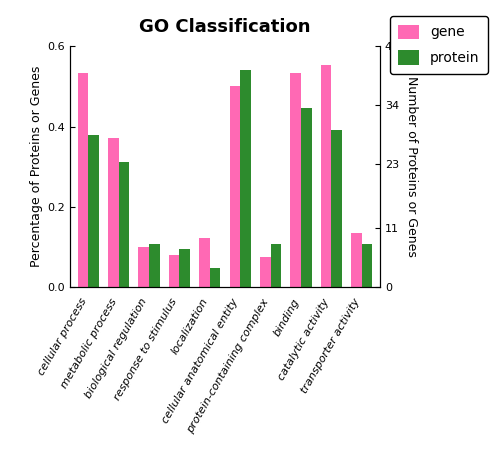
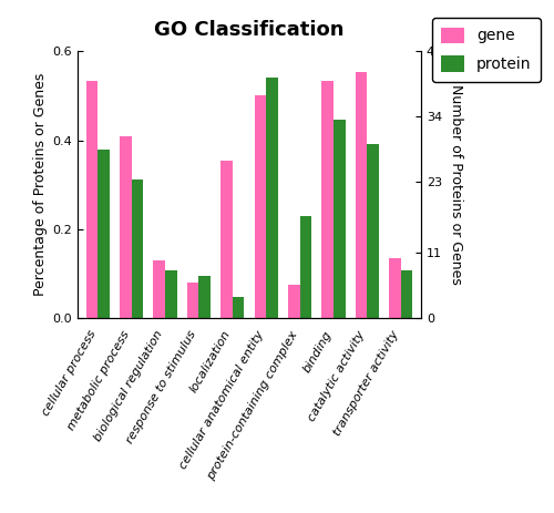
gene/metabolic process: 0.372 -> 0.410
gene/biological regulation: 0.101 -> 0.130
gene/localization: 0.122 -> 0.355
protein/protein-containing complex: 0.108 -> 0.230
